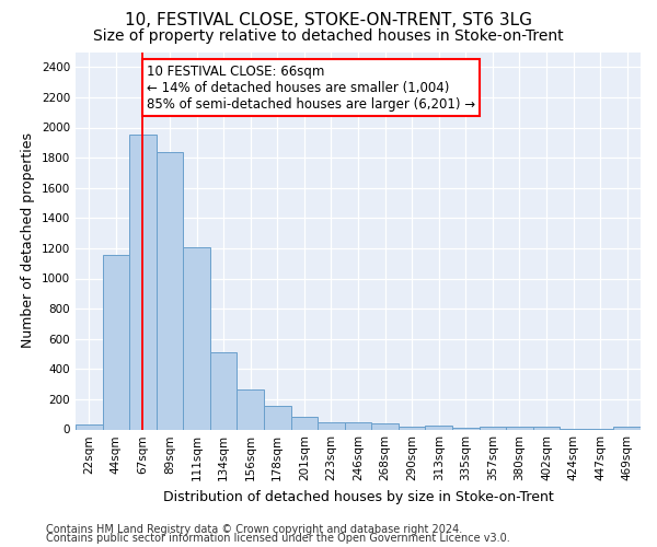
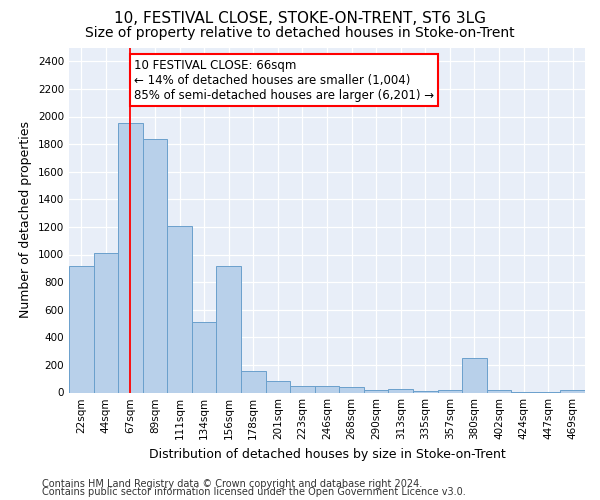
22sqm: 30 -> 920
44sqm: 1160 -> 1010
156sqm: 260 -> 920
380sqm: 20 -> 250
